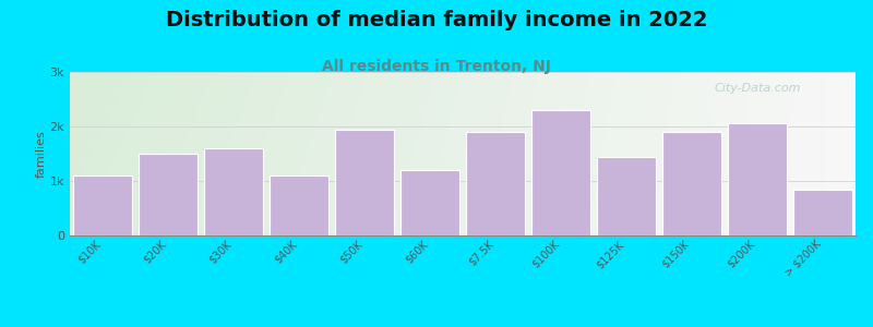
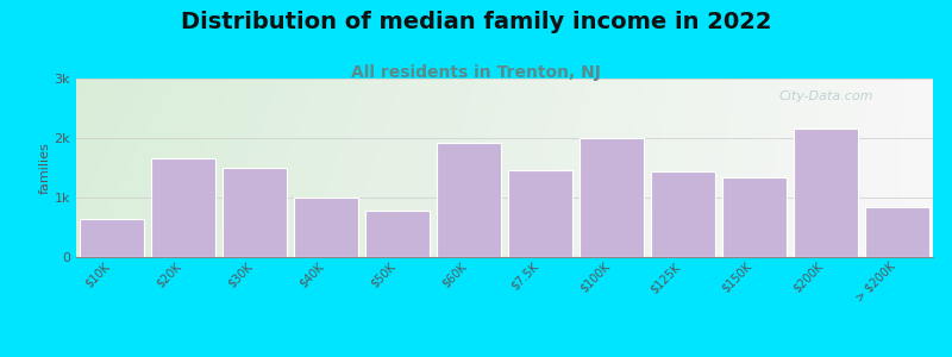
$10K: 1.10k -> 0.64k
$20K: 1.50k -> 1.66k
$30K: 1.60k -> 1.50k
$40K: 1.10k -> 1.00k
$50K: 1.95k -> 0.78k
$60K: 1.20k -> 1.92k
$7.5K: 1.90k -> 1.46k
$100K: 2.30k -> 2.00k
$150K: 1.90k -> 1.34k
$200K: 2.06k -> 2.16k
